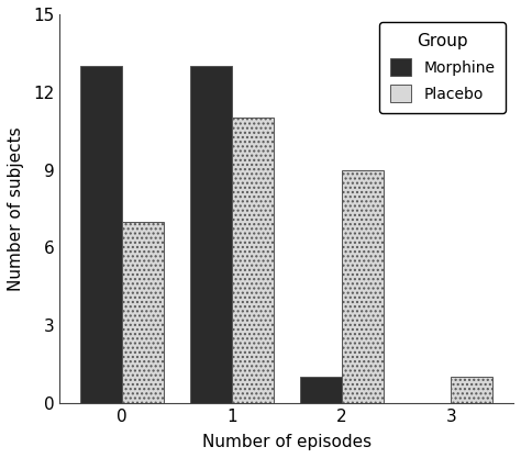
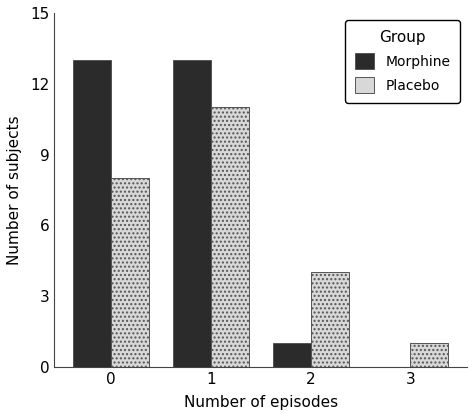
Placebo/0: 7 -> 8
Placebo/2: 9 -> 4
